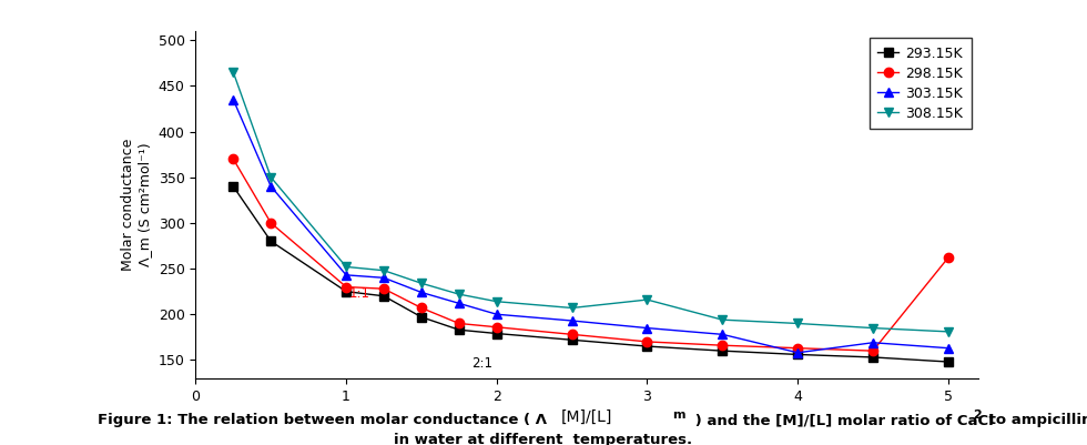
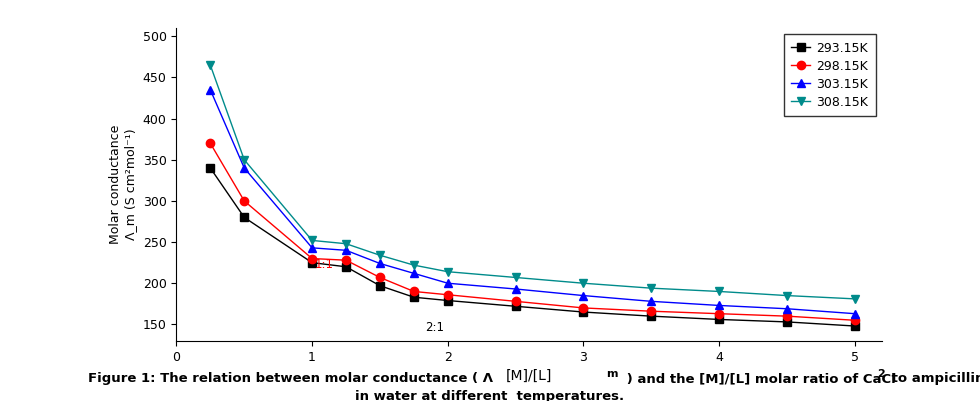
308.15K/3: 216 -> 200
303.15K/4: 158 -> 173
298.15K/5: 262 -> 155
